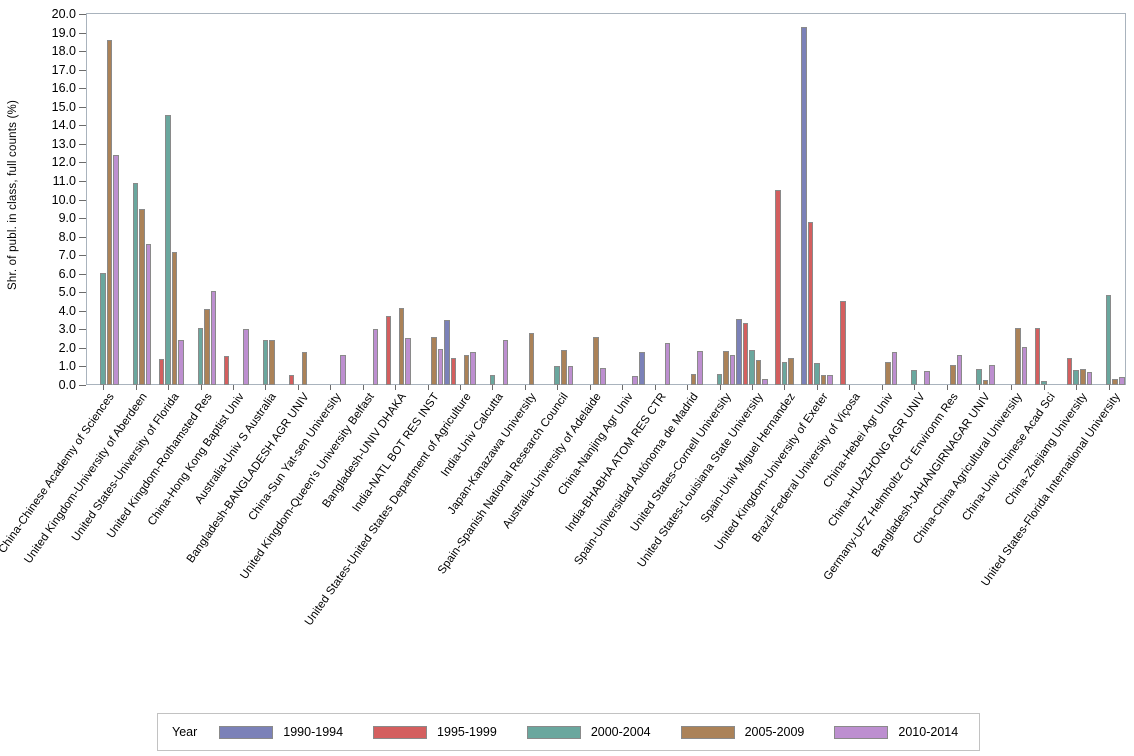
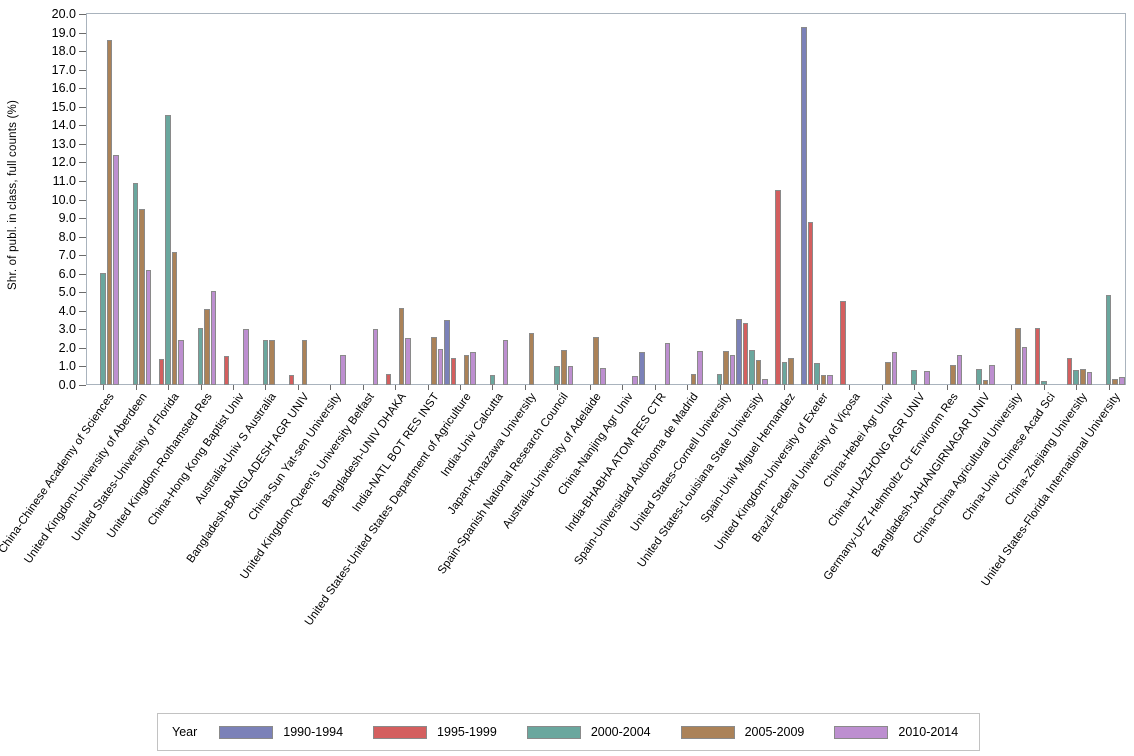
2010-2014/United Kingdom-University of Aberdeen: 7.6 -> 6.2
2005-2009/Bangladesh-BANGLADESH AGR UNIV: 1.8 -> 2.5
1995-1999/Bangladesh-UNIV DHAKA: 3.7 -> 0.6
